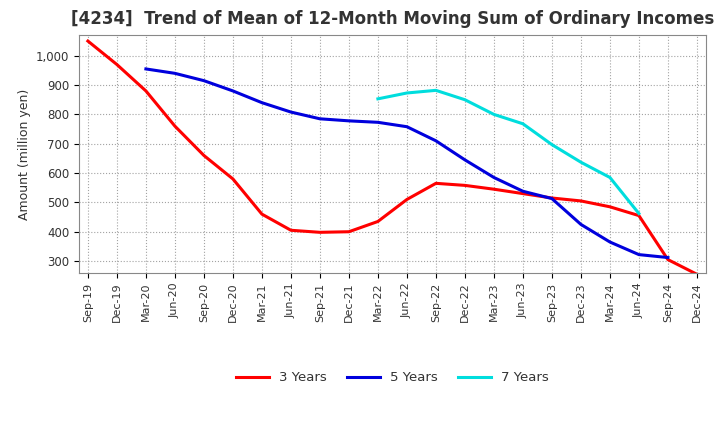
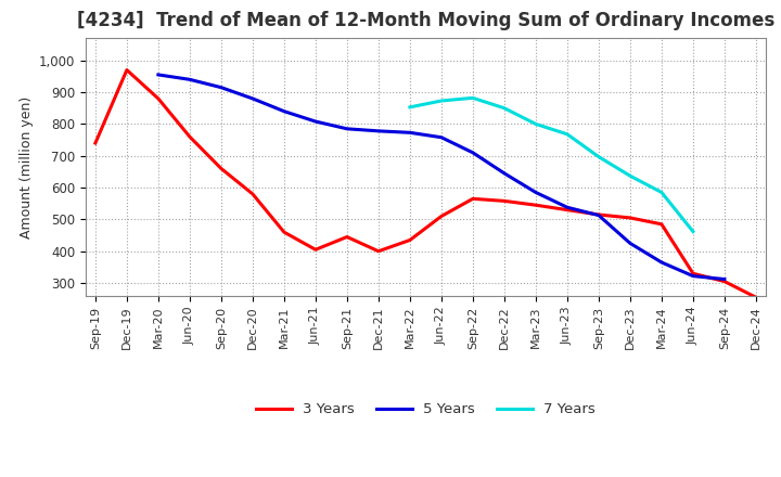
3 Years/Sep-19: 1,050 -> 740
3 Years/Sep-21: 398 -> 445
3 Years/Jun-24: 455 -> 330
